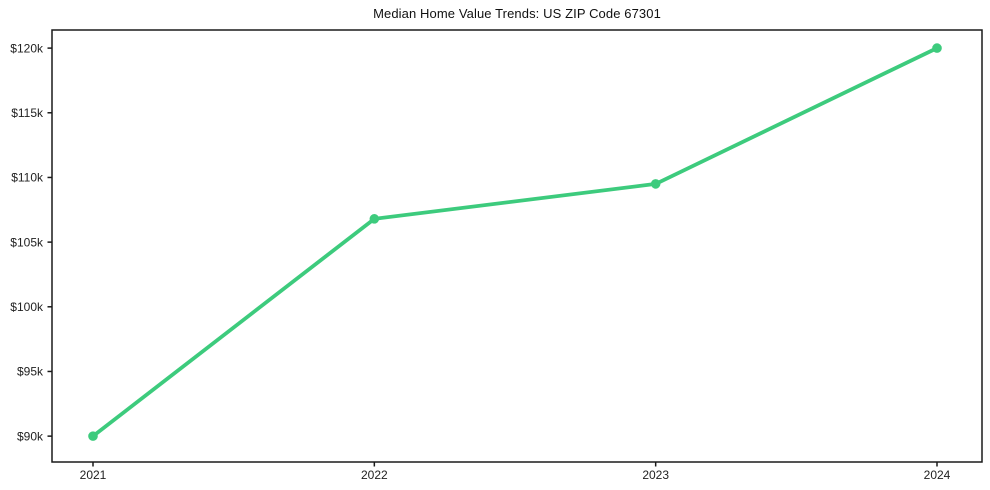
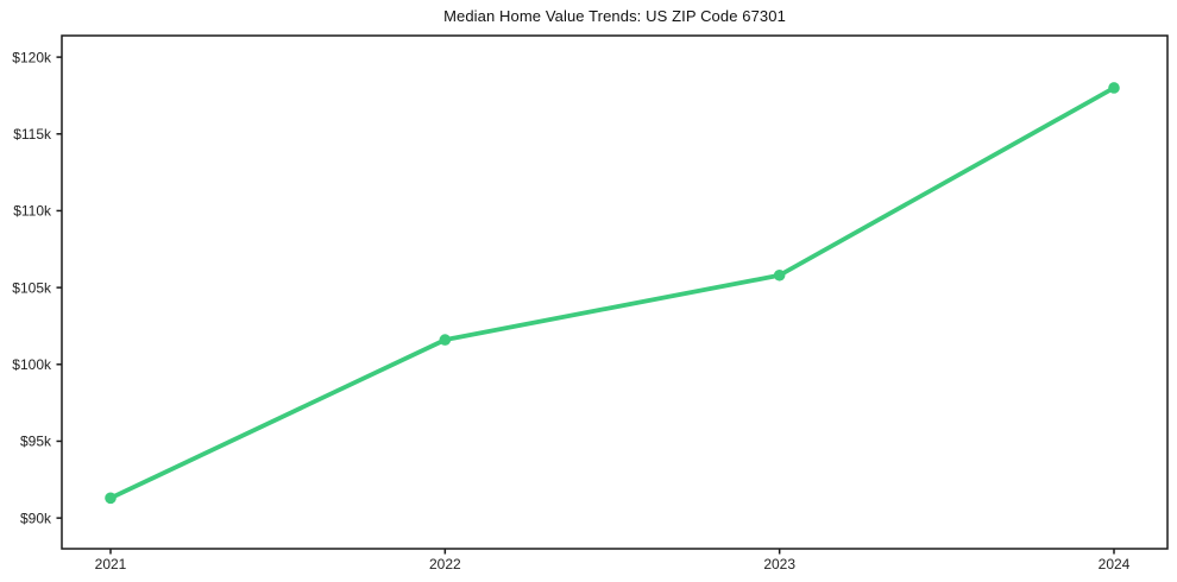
2021: $90.0k -> $91.3k
2022: $106.8k -> $101.6k
2023: $109.5k -> $105.8k
2024: $120.0k -> $118.0k
